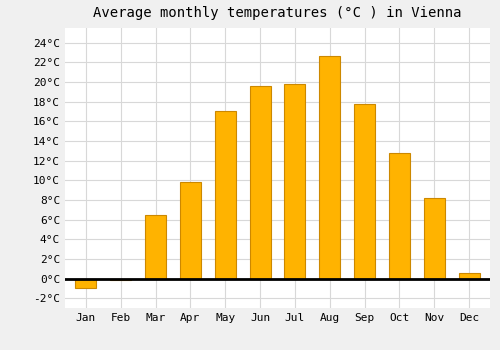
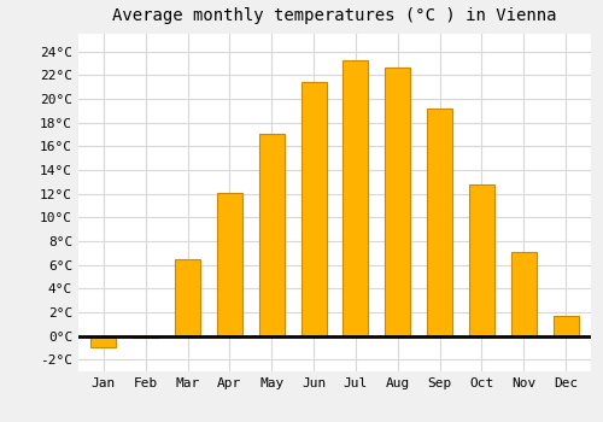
Apr: 9.8°C -> 12.1°C
Jun: 19.6°C -> 21.4°C
Jul: 19.8°C -> 23.3°C
Sep: 17.8°C -> 19.2°C
Nov: 8.2°C -> 7.1°C
Dec: 0.6°C -> 1.7°C
